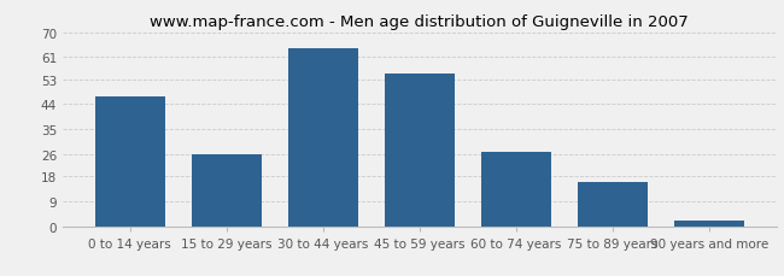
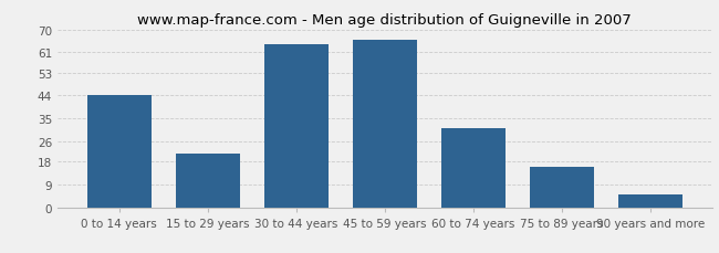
0 to 14 years: 47 -> 44
15 to 29 years: 26 -> 21
45 to 59 years: 55 -> 66
60 to 74 years: 27 -> 31
90 years and more: 2 -> 5
